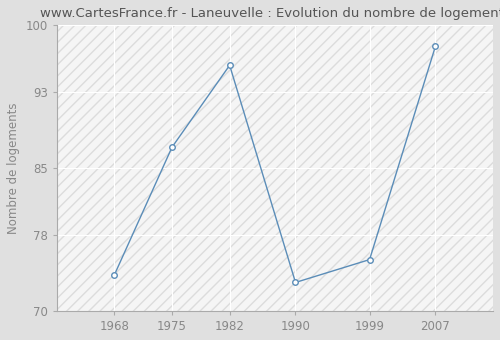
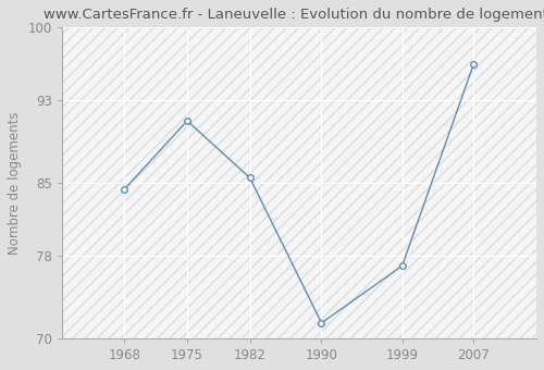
1968: 73.8 -> 84.4
1975: 87.2 -> 91.0
1982: 95.8 -> 85.5
1990: 73.0 -> 71.5
1999: 75.4 -> 77.0
2007: 97.8 -> 96.5
